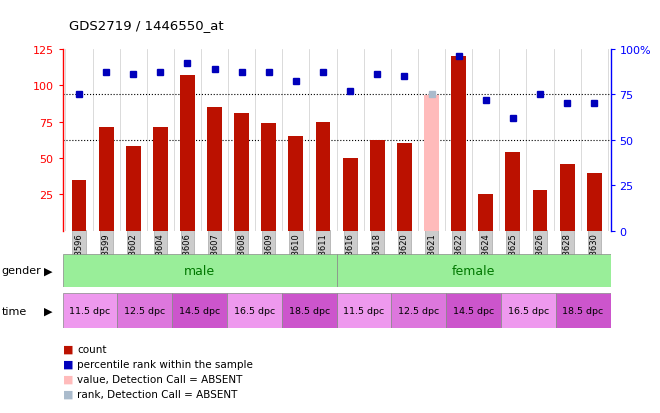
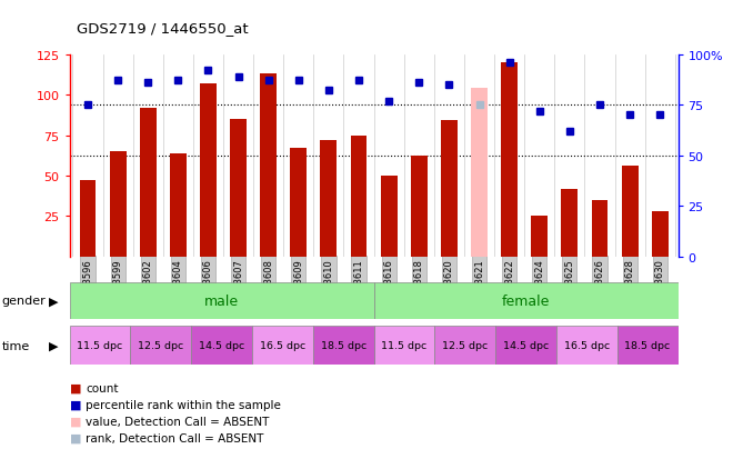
GSM158596: 35 -> 47
GSM158599: 71 -> 65
GSM158602: 58 -> 92
GSM158604: 71 -> 64
GSM158608: 81 -> 113
GSM158609: 74 -> 67
GSM158610: 65 -> 72
GSM158620: 60 -> 84
GSM158621: 93 -> 104
GSM158625: 54 -> 42
GSM158626: 28 -> 35
GSM158628: 46 -> 56
GSM158630: 40 -> 28
